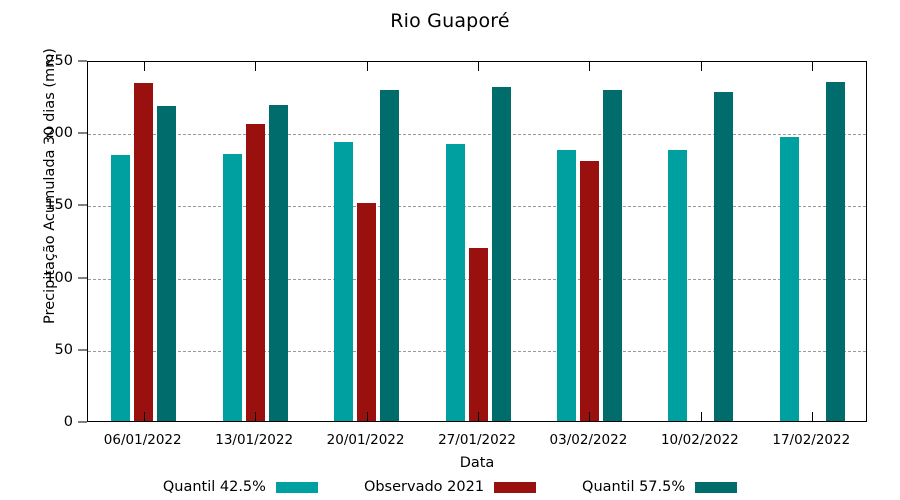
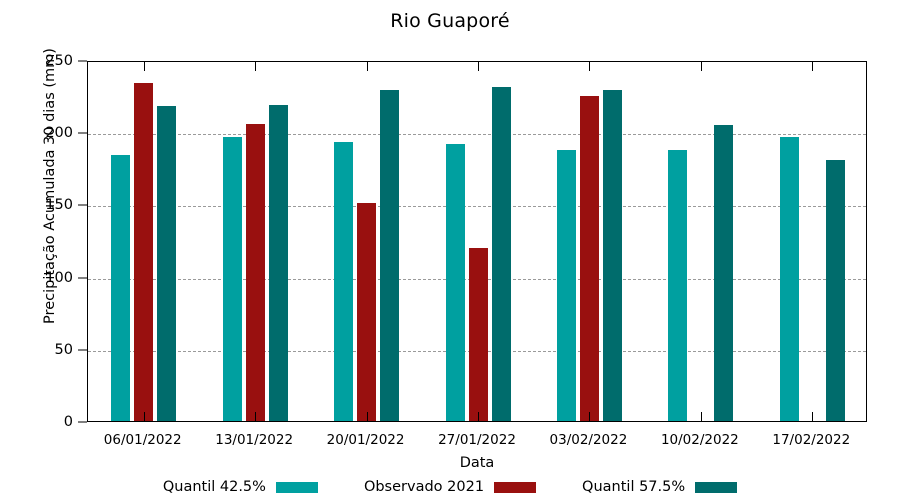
Quantil 42.5%/13/01/2022: 185 -> 197
Observado 2021/03/02/2022: 180 -> 225
Quantil 57.5%/10/02/2022: 228 -> 205
Quantil 57.5%/17/02/2022: 235 -> 181
